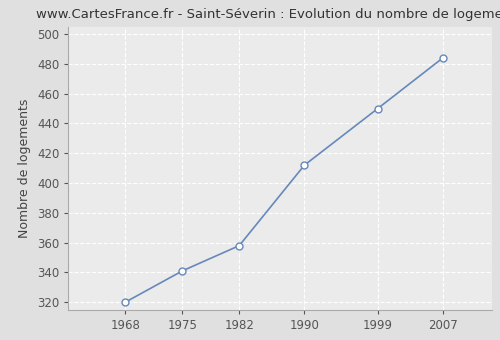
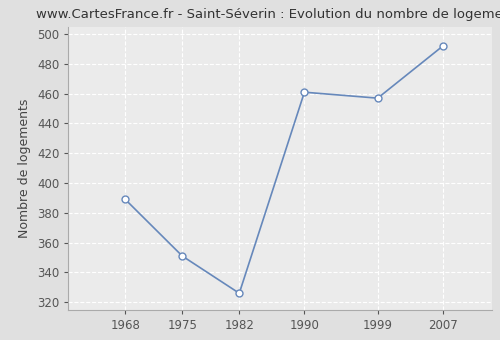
1968: 320 -> 389
1975: 341 -> 351
1982: 358 -> 326
1990: 412 -> 461
1999: 450 -> 457
2007: 484 -> 492
